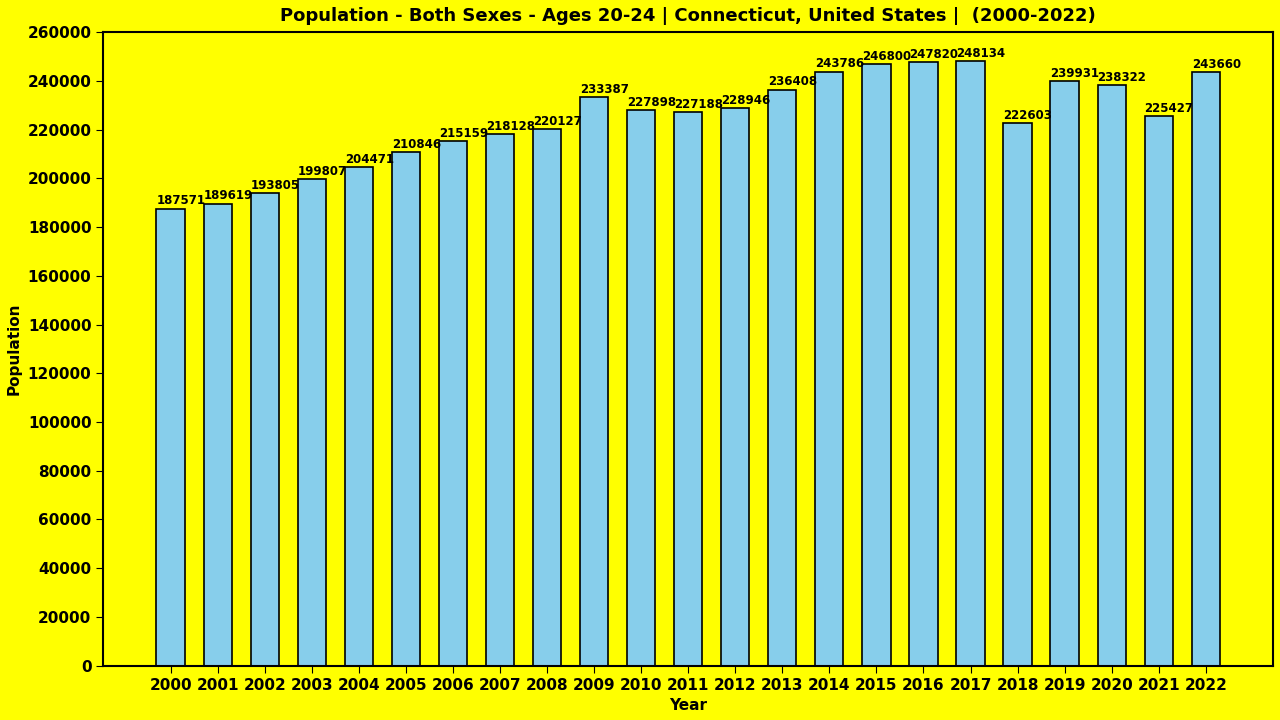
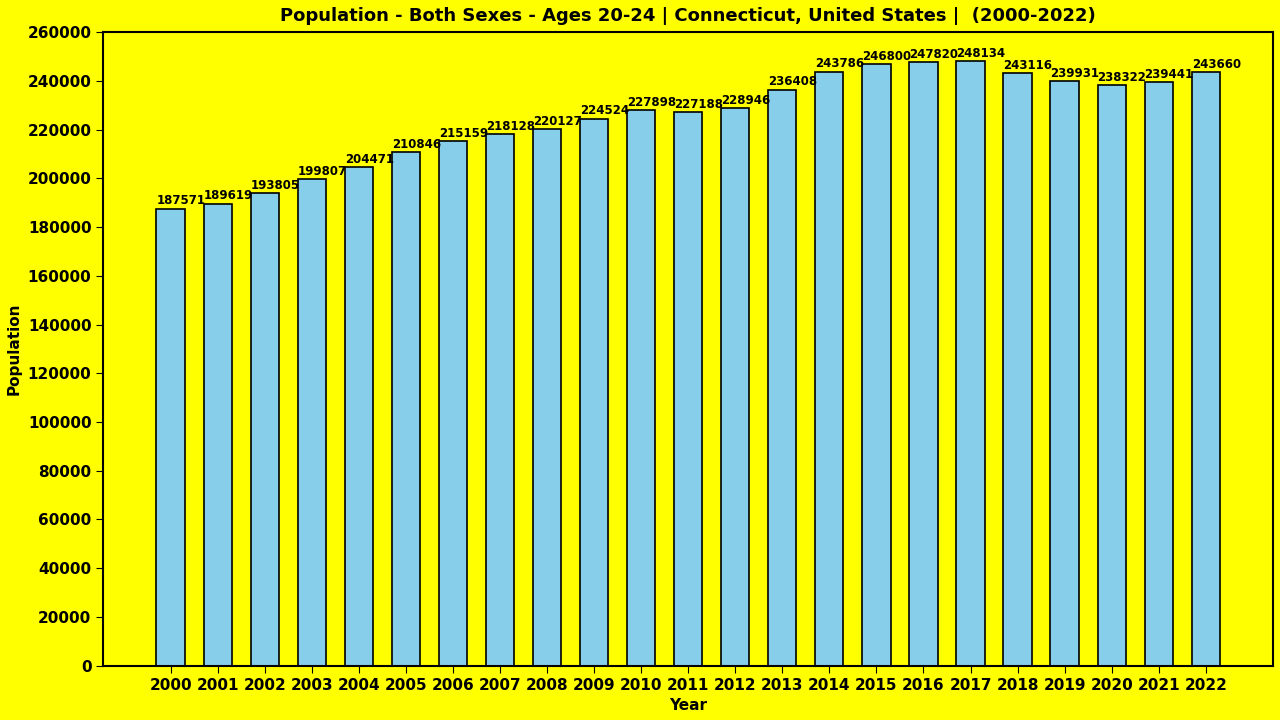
2009: 233387 -> 224524
2018: 222603 -> 243116
2021: 225427 -> 239441
